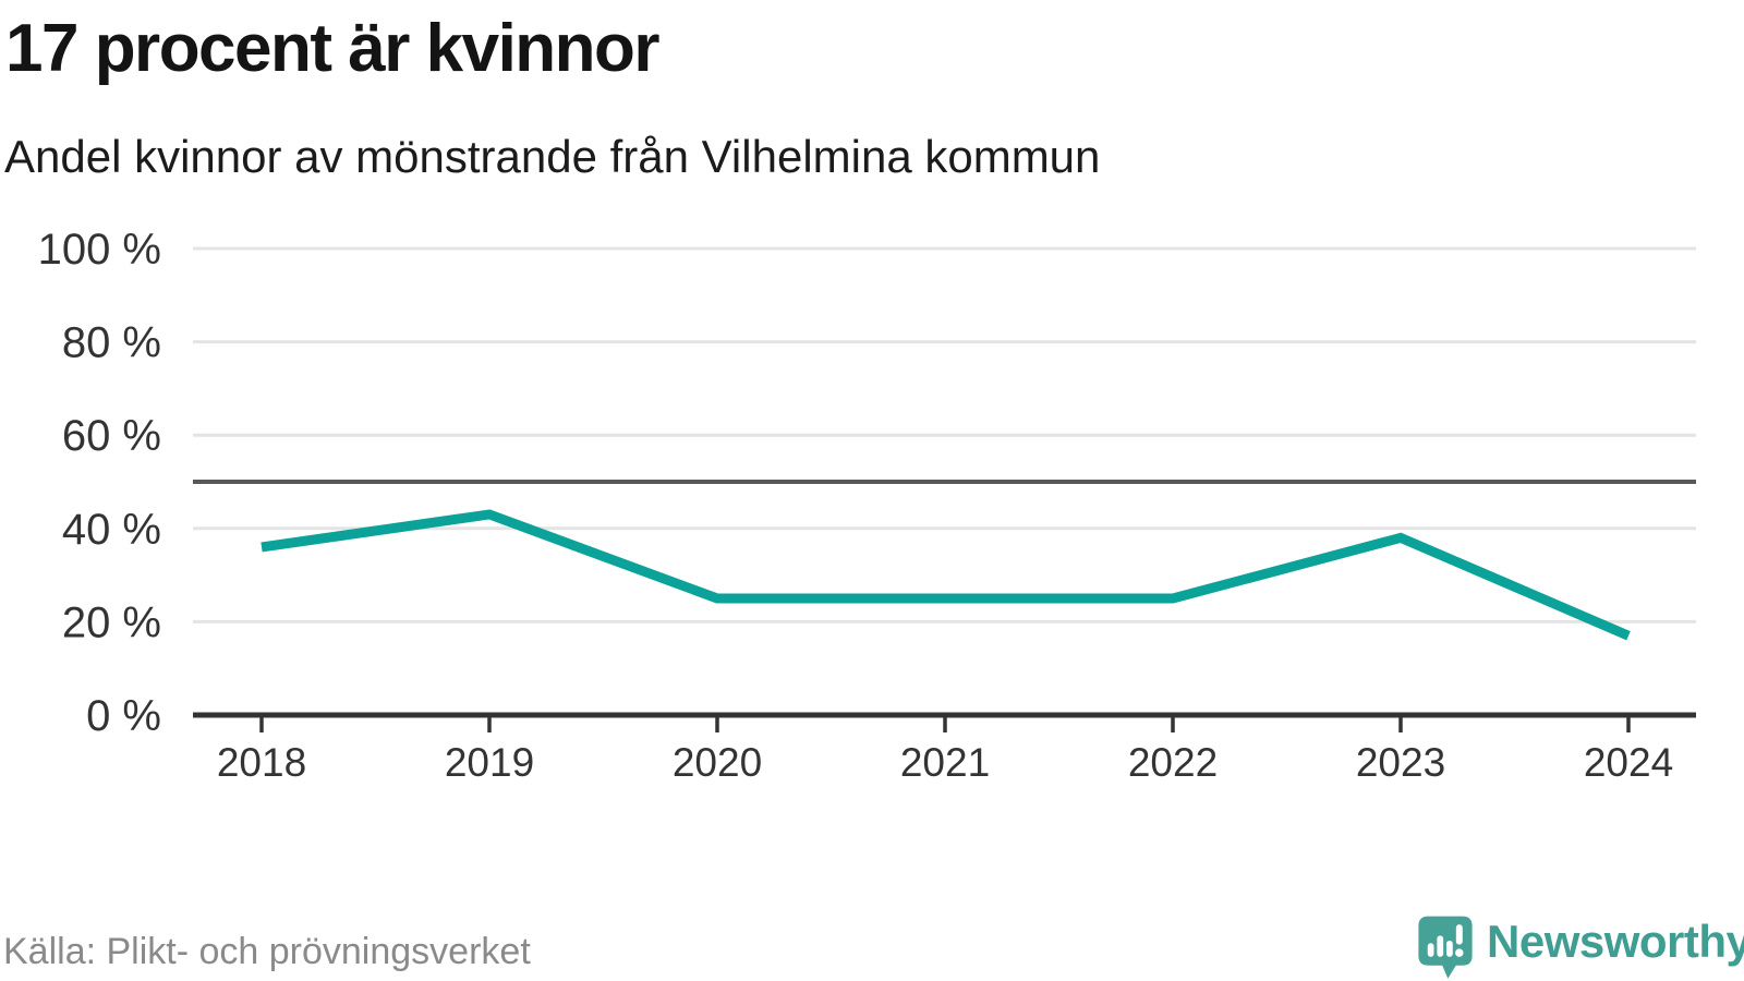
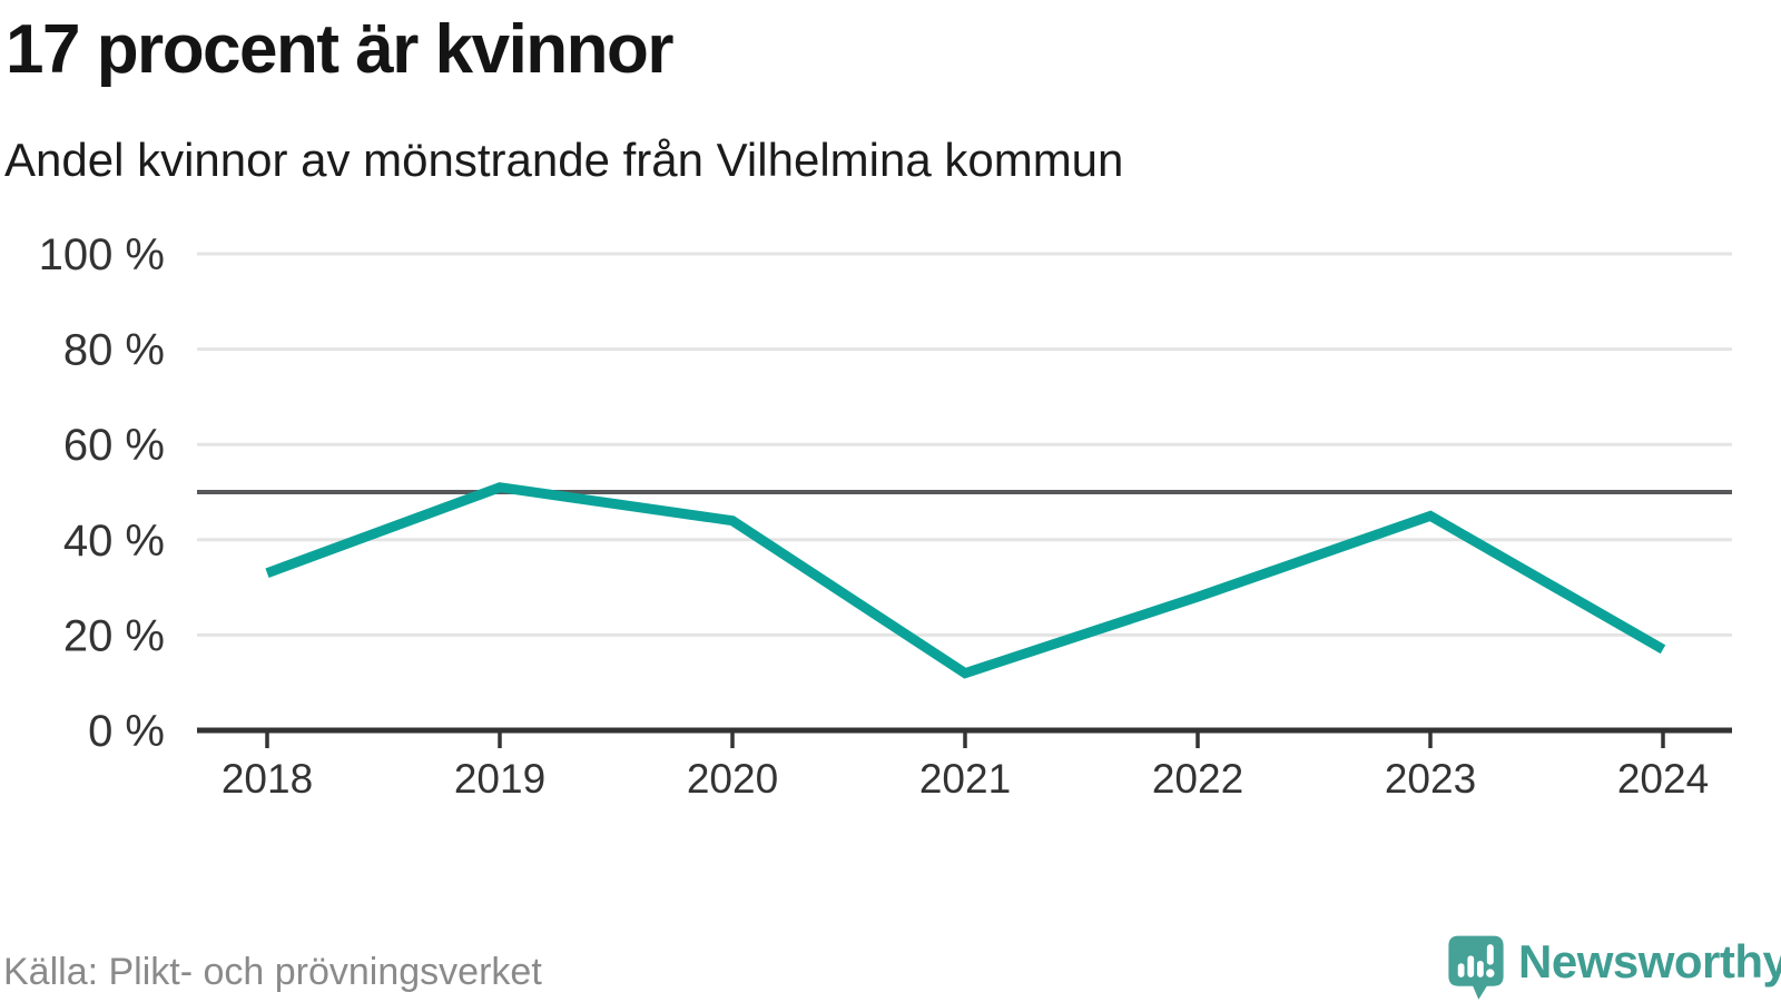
2018: 36% -> 33%
2019: 43% -> 51%
2020: 25% -> 44%
2021: 25% -> 12%
2022: 25% -> 28%
2023: 38% -> 45%
